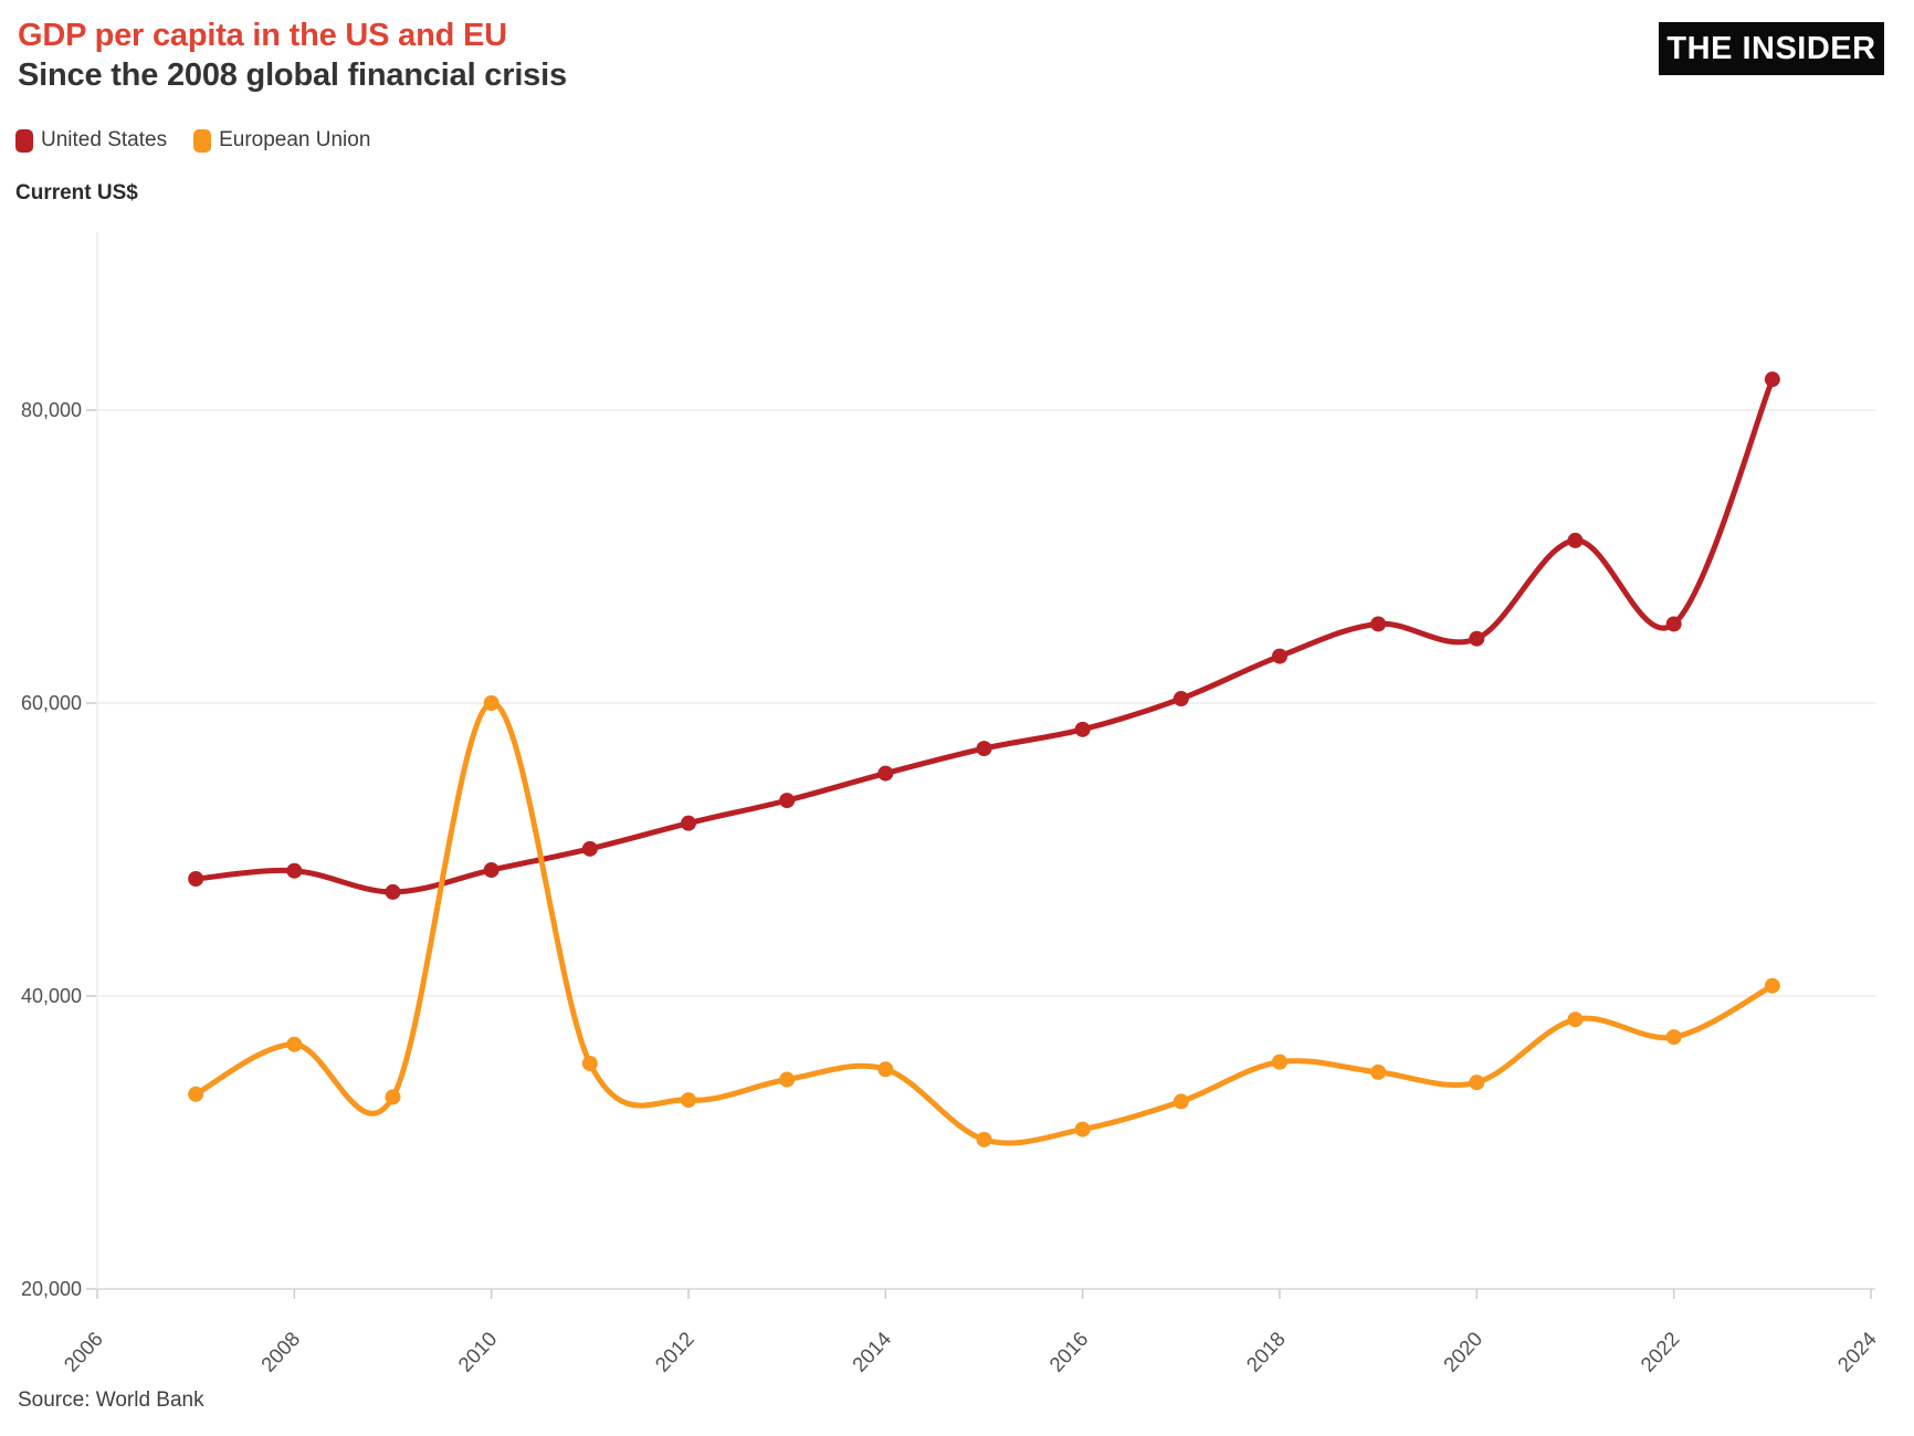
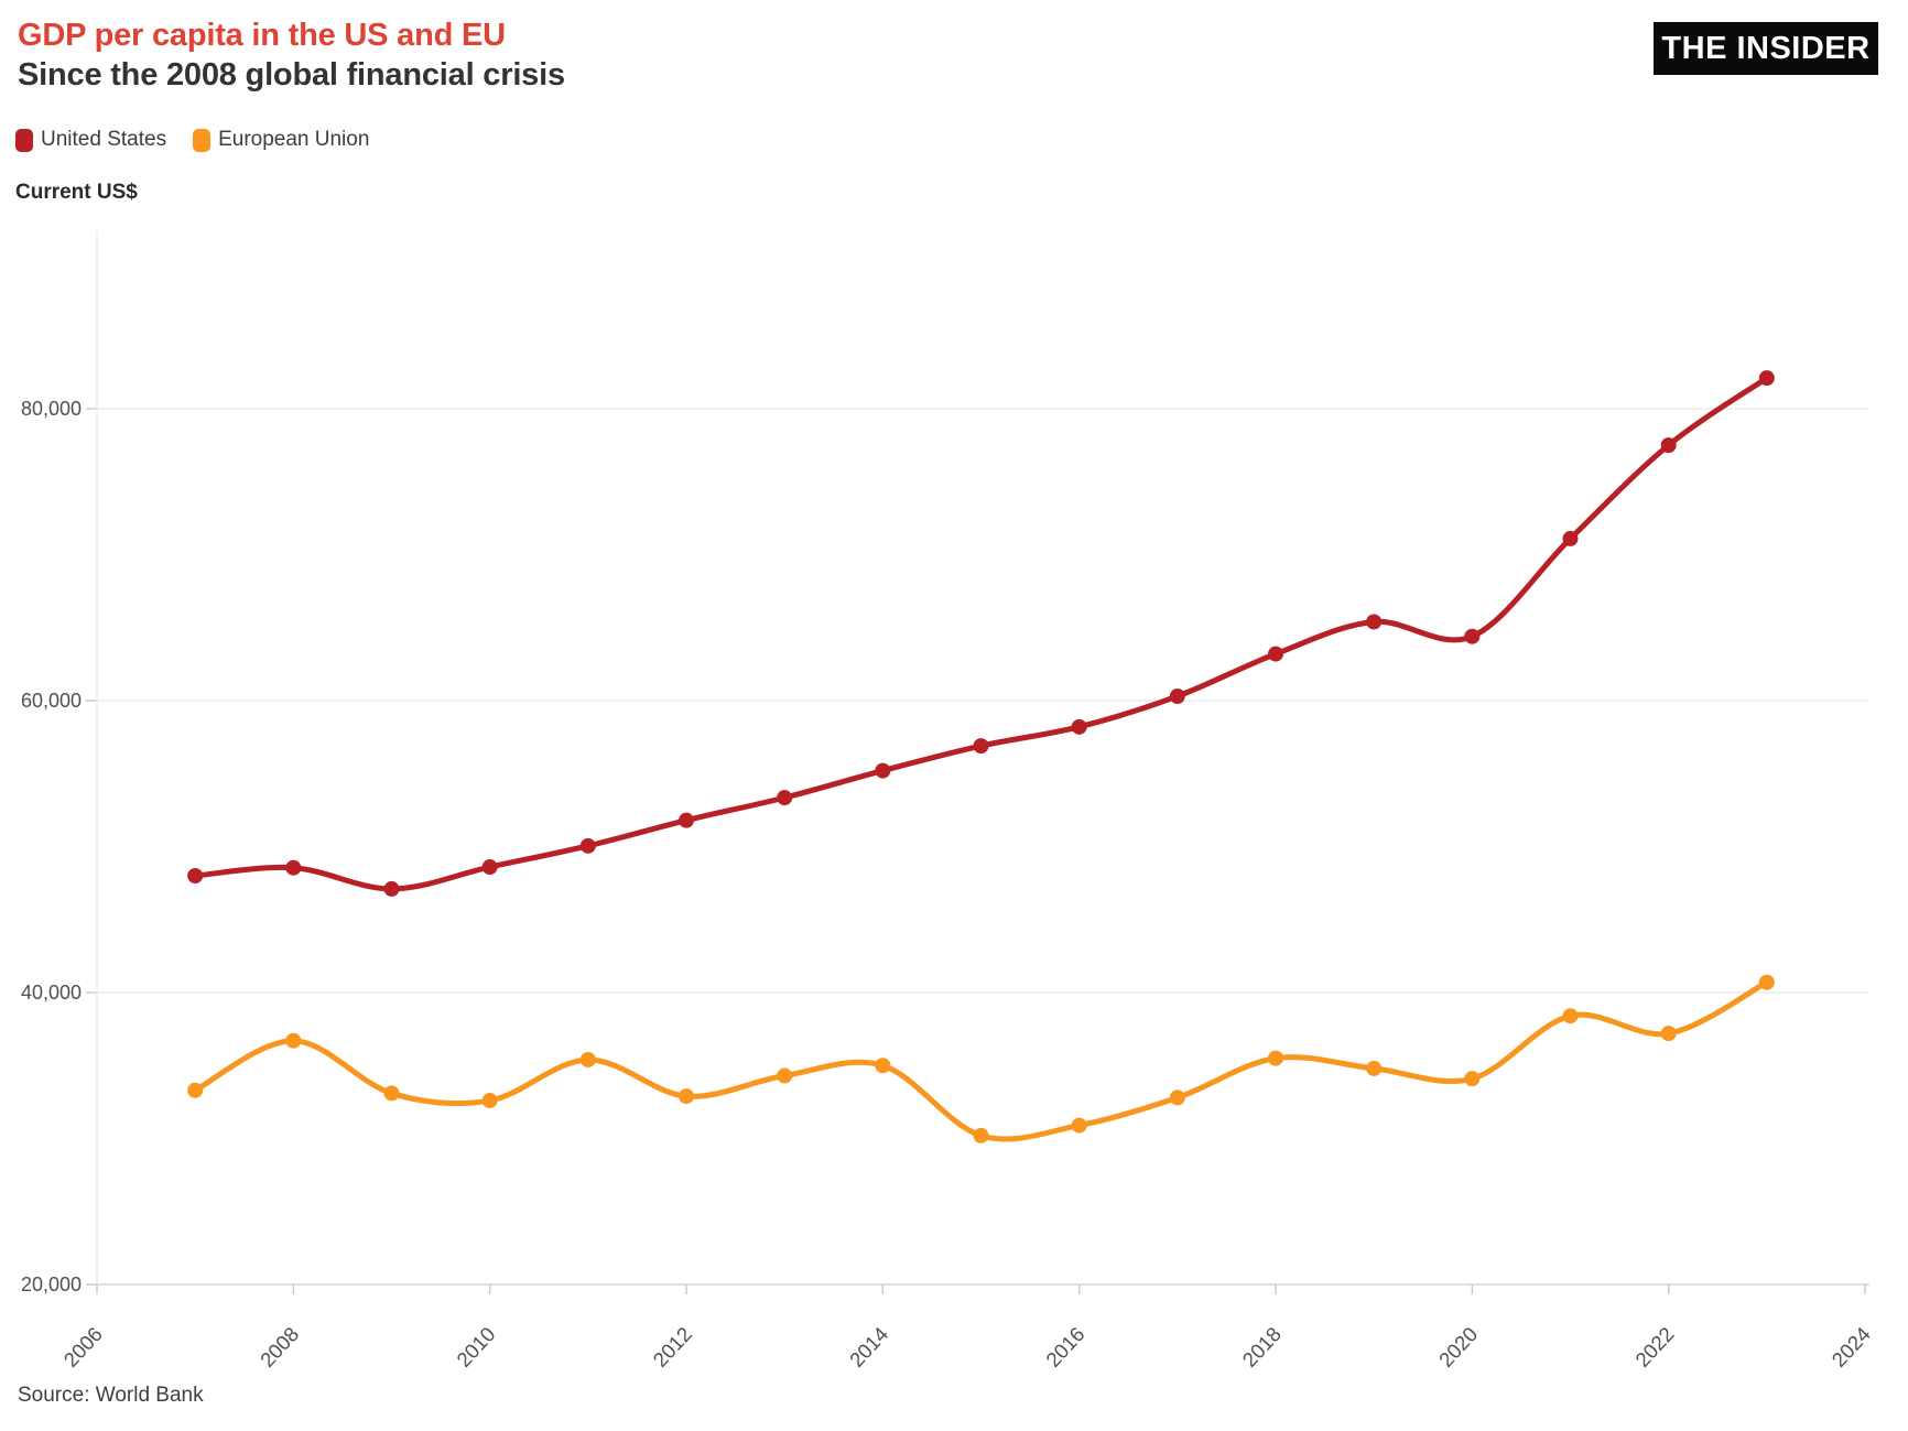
European Union/2010: 60000 -> 32600
United States/2022: 65400 -> 77500
